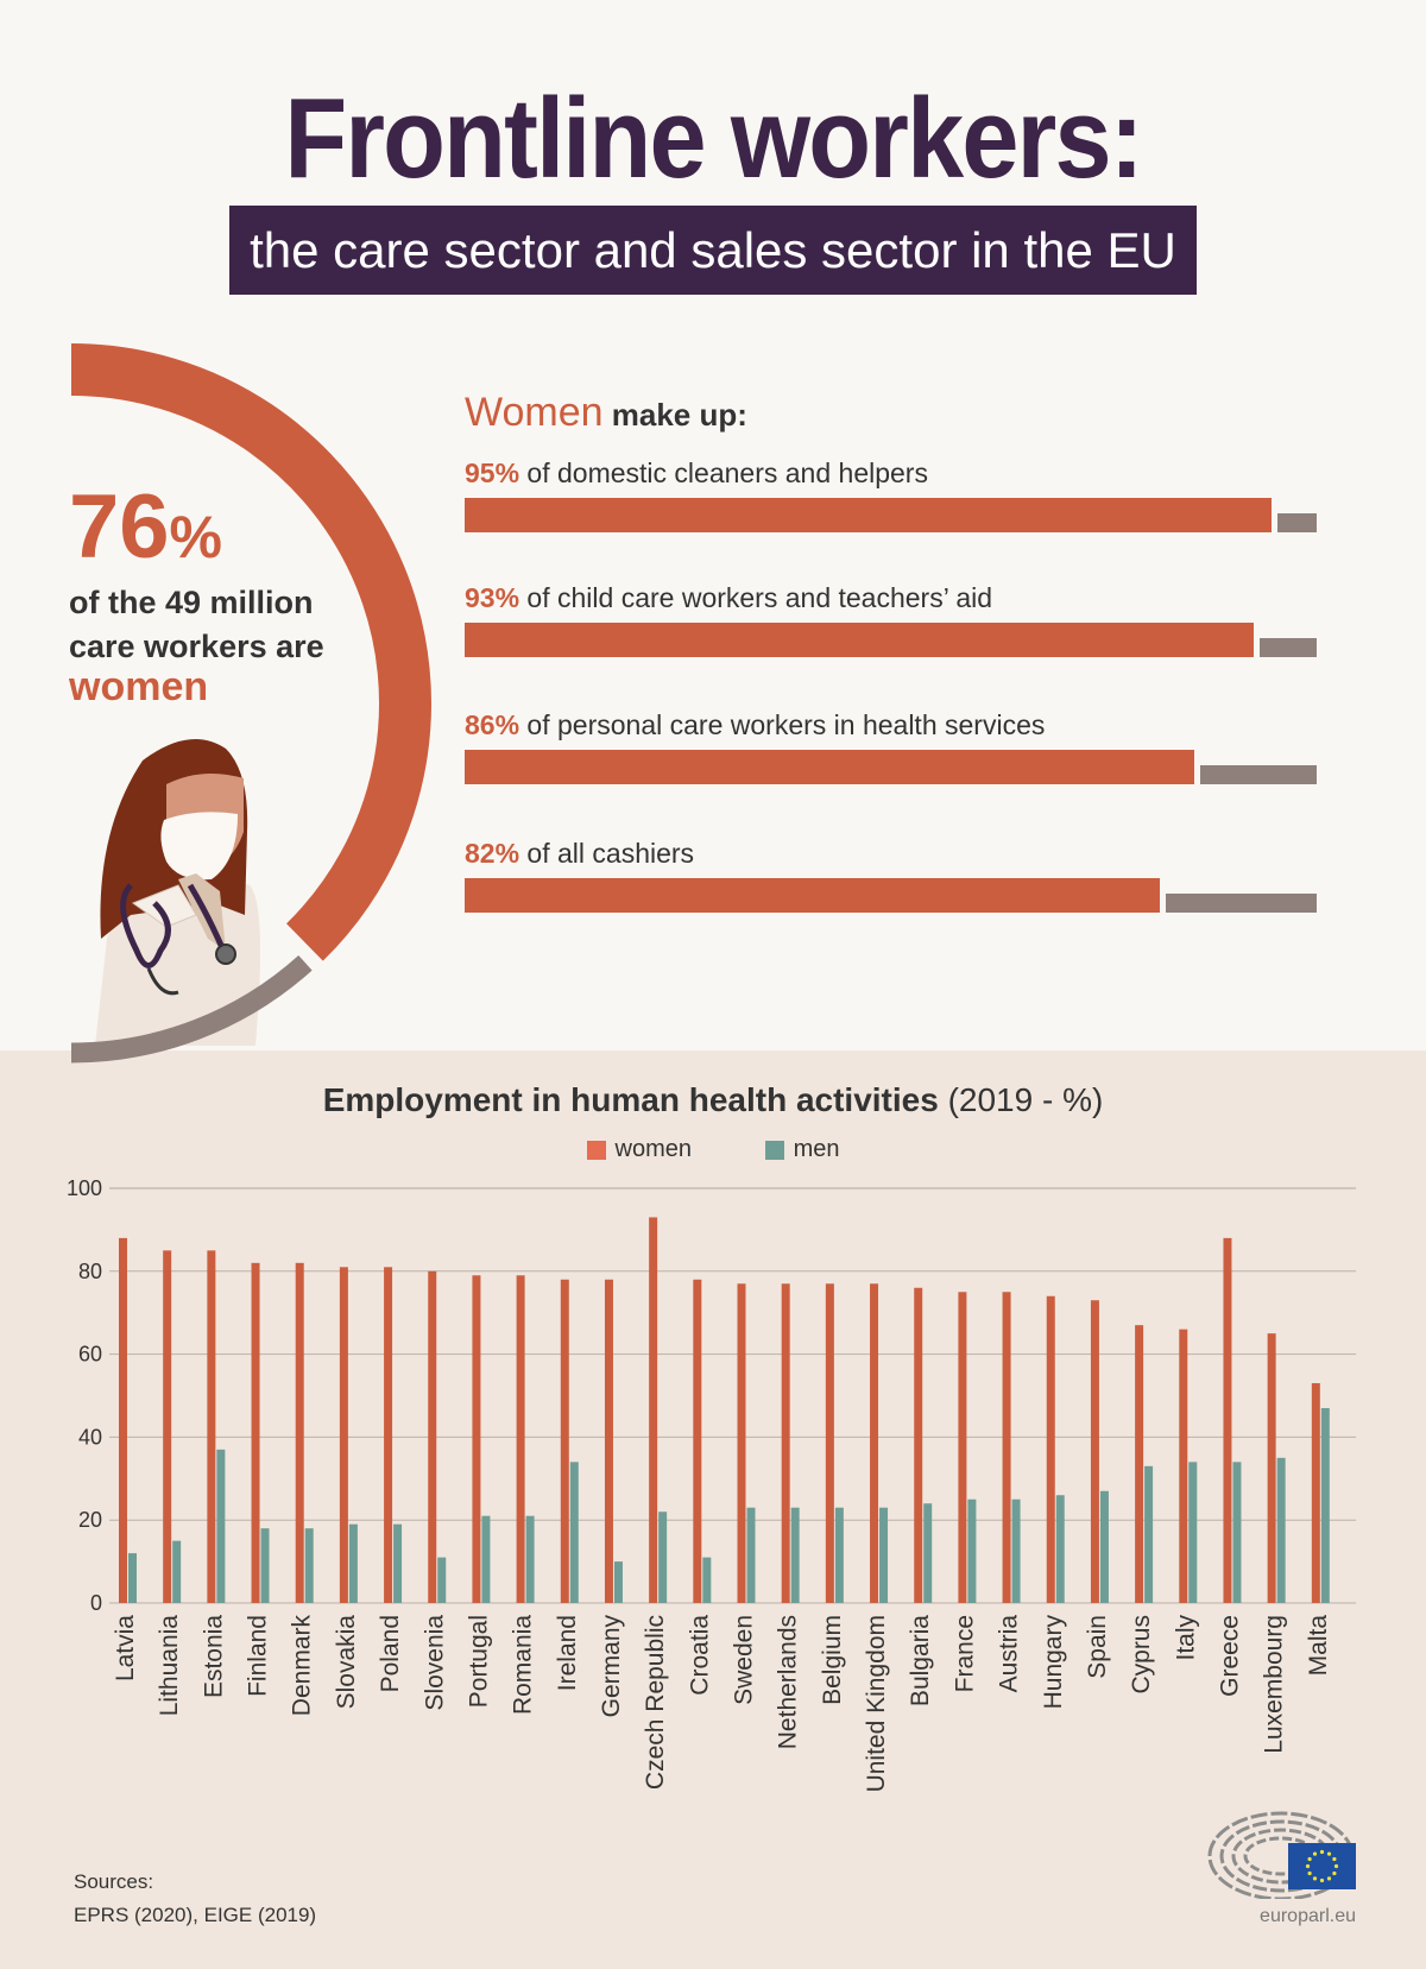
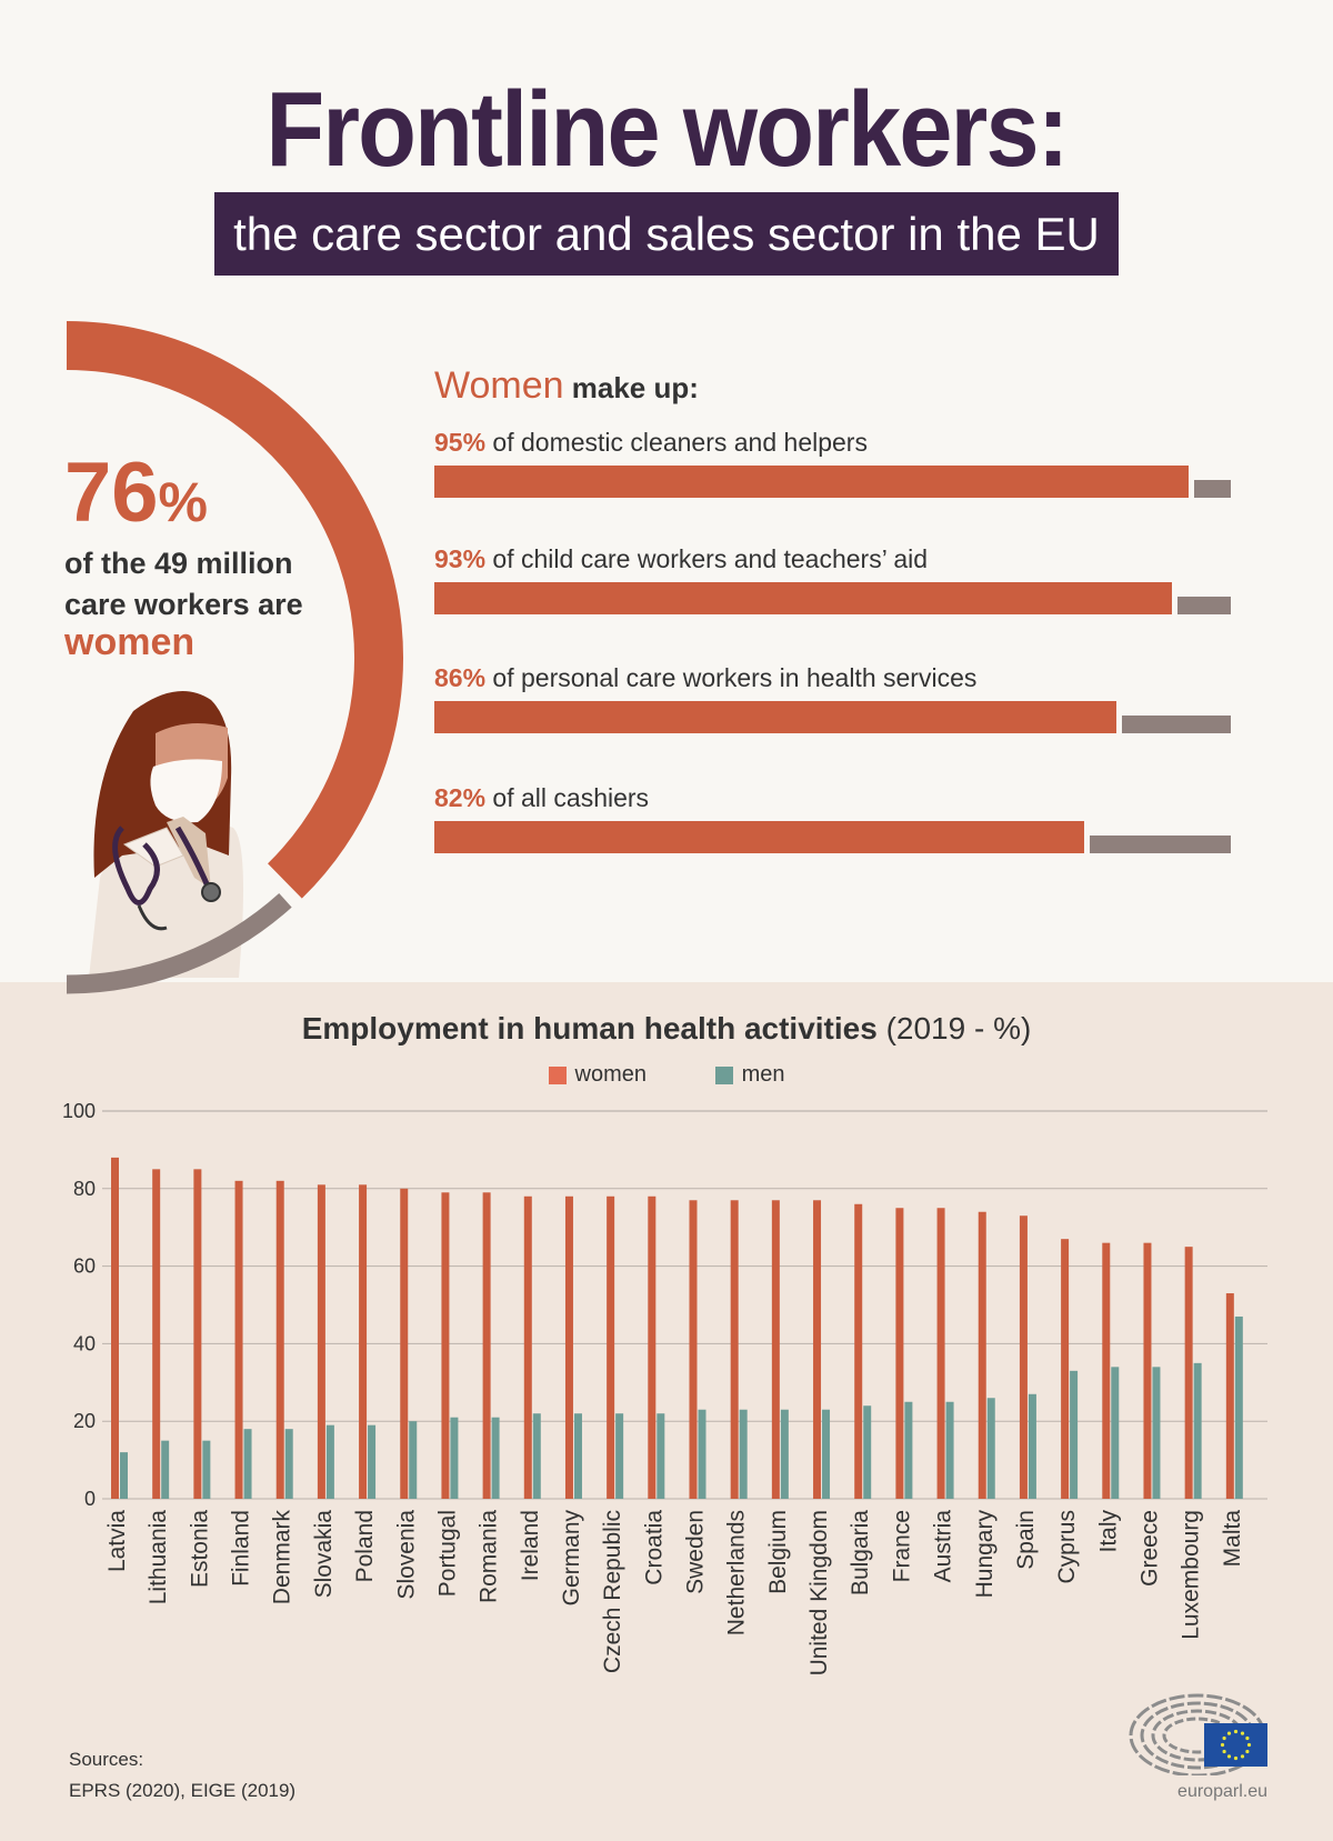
men/Estonia: 37 -> 15
men/Slovenia: 11 -> 20
men/Ireland: 34 -> 22
men/Germany: 10 -> 22
women/Czech Republic: 93 -> 78
men/Croatia: 11 -> 22
women/Greece: 88 -> 66
